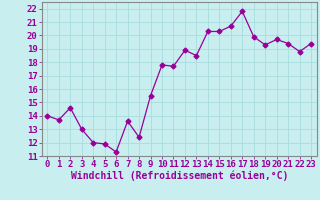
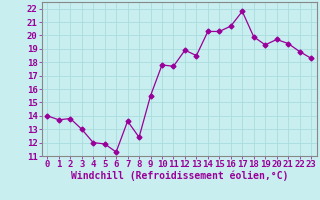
2: 14.6 -> 13.8
23: 19.4 -> 18.3
